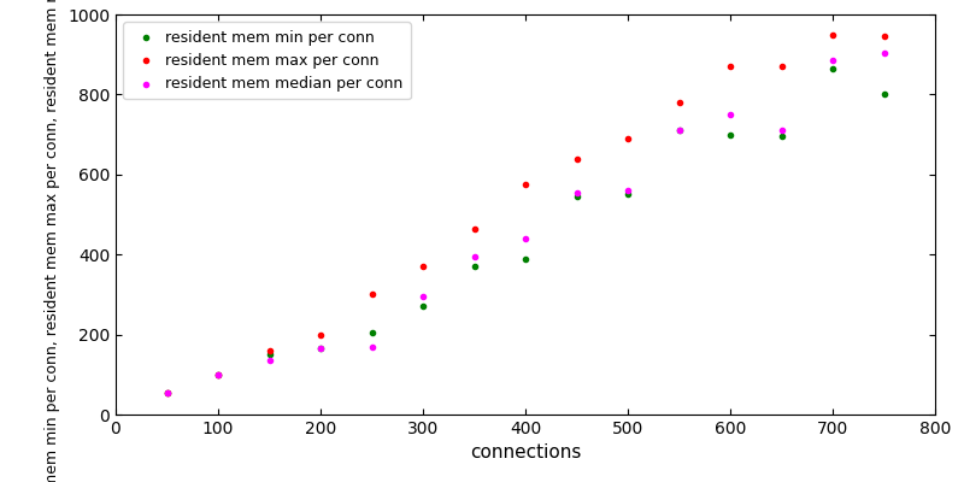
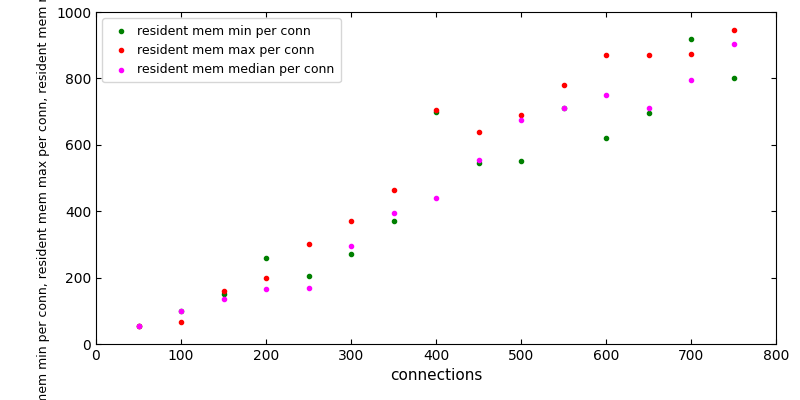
resident mem max per conn/100: 100 -> 65
resident mem min per conn/200: 165 -> 260
resident mem min per conn/400: 390 -> 700
resident mem max per conn/400: 575 -> 705
resident mem median per conn/500: 560 -> 675
resident mem min per conn/600: 700 -> 620
resident mem min per conn/700: 865 -> 920
resident mem max per conn/700: 950 -> 875
resident mem median per conn/700: 885 -> 795
